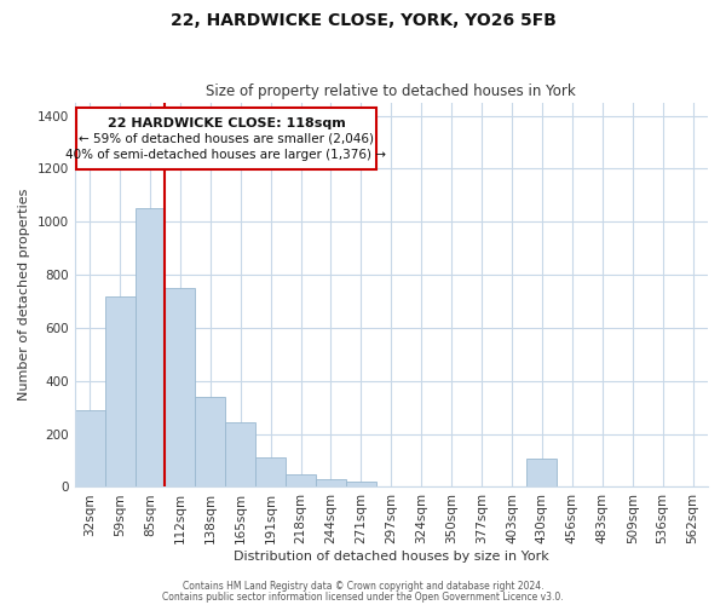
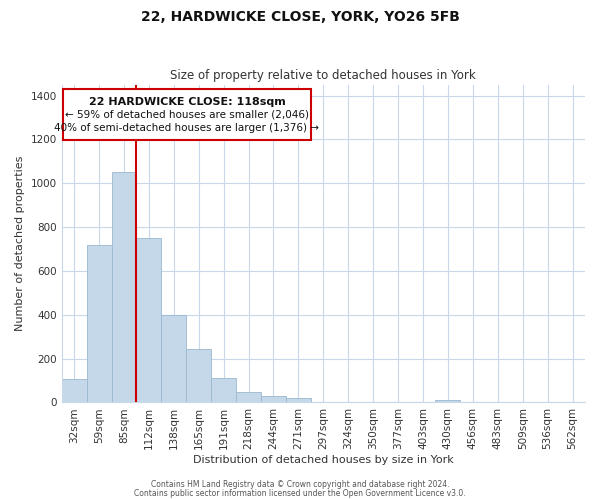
32sqm: 290 -> 105
138sqm: 340 -> 400
430sqm: 105 -> 10
